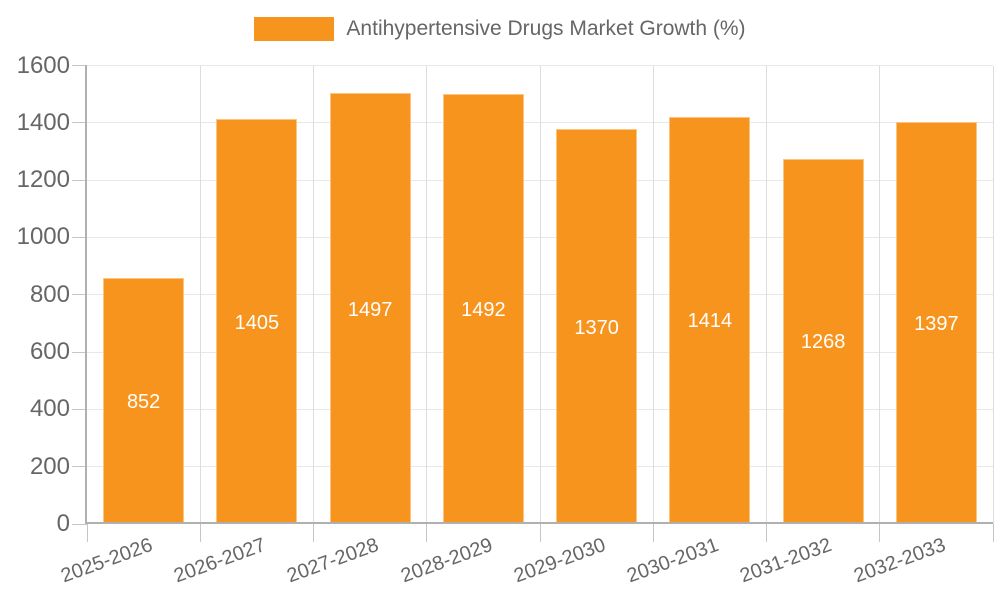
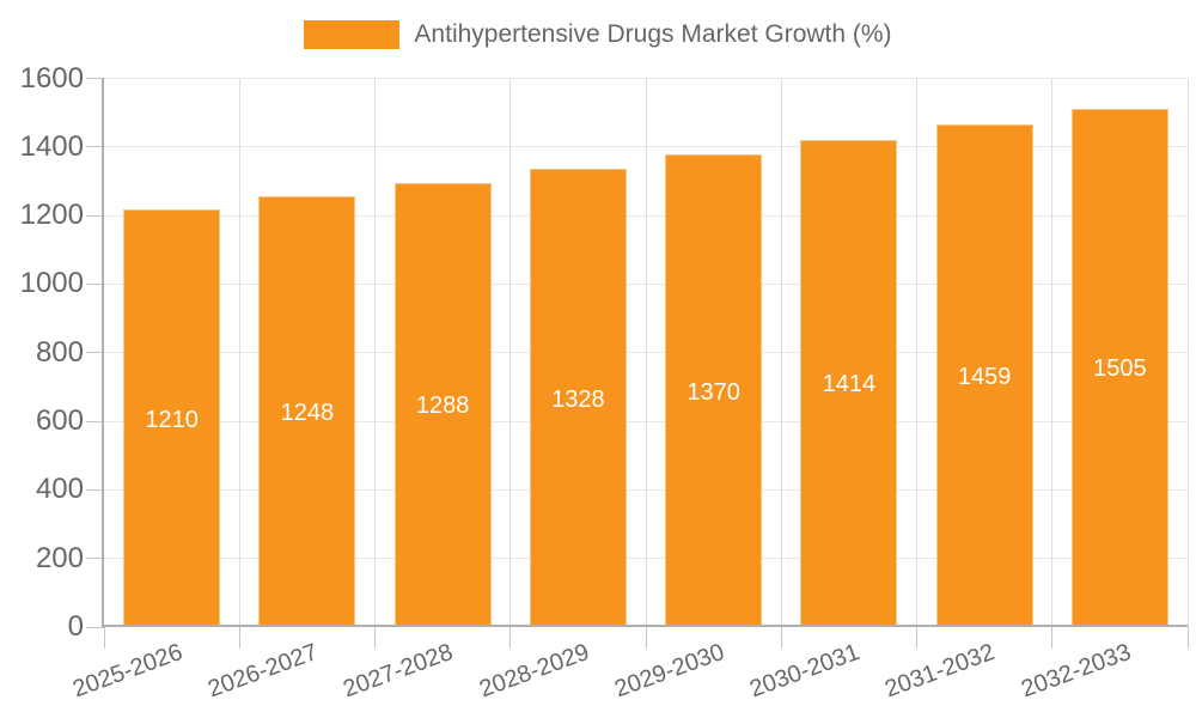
2025-2026: 852 -> 1210
2026-2027: 1405 -> 1248
2027-2028: 1497 -> 1288
2028-2029: 1492 -> 1328
2031-2032: 1268 -> 1459
2032-2033: 1397 -> 1505
